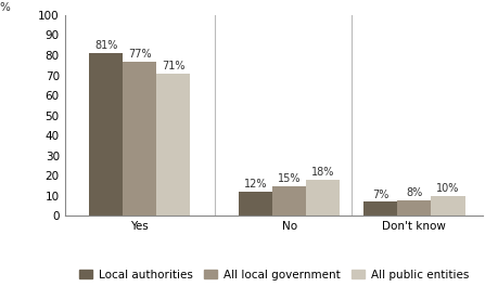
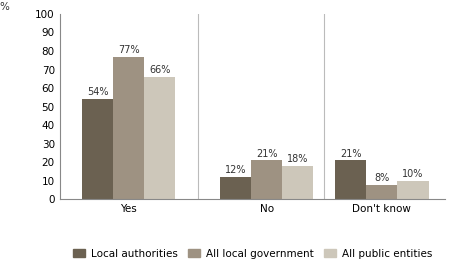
Local authorities/Yes: 81% -> 54%
All public entities/Yes: 71% -> 66%
All local government/No: 15% -> 21%
Local authorities/Don't know: 7% -> 21%
